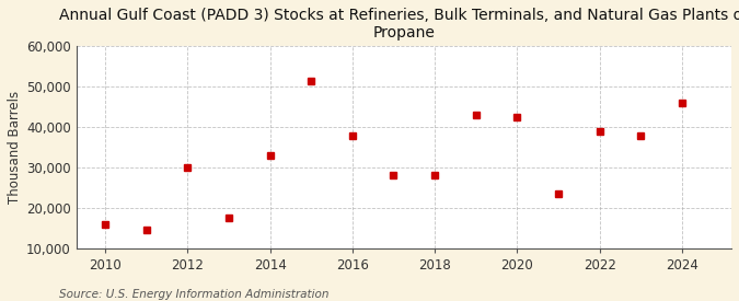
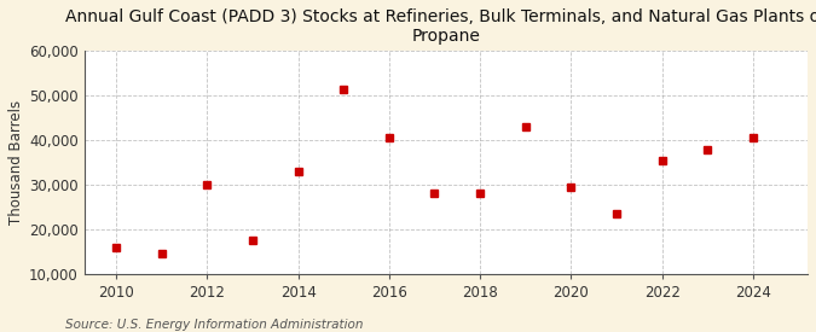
2016: 38,000 -> 40,500
2020: 42,500 -> 29,500
2022: 39,000 -> 35,500
2024: 46,000 -> 40,500
